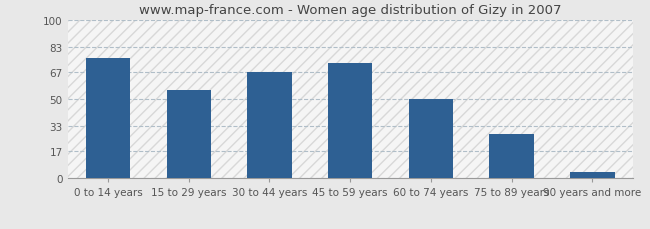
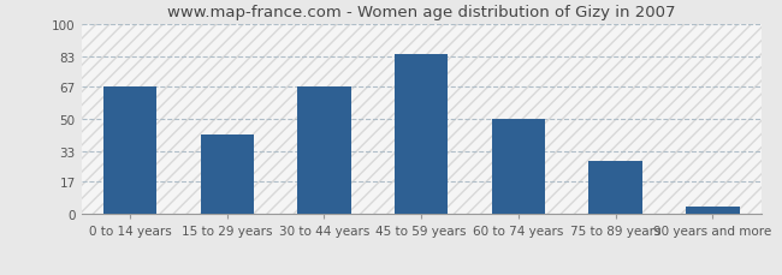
0 to 14 years: 76 -> 67
15 to 29 years: 56 -> 42
45 to 59 years: 73 -> 84
